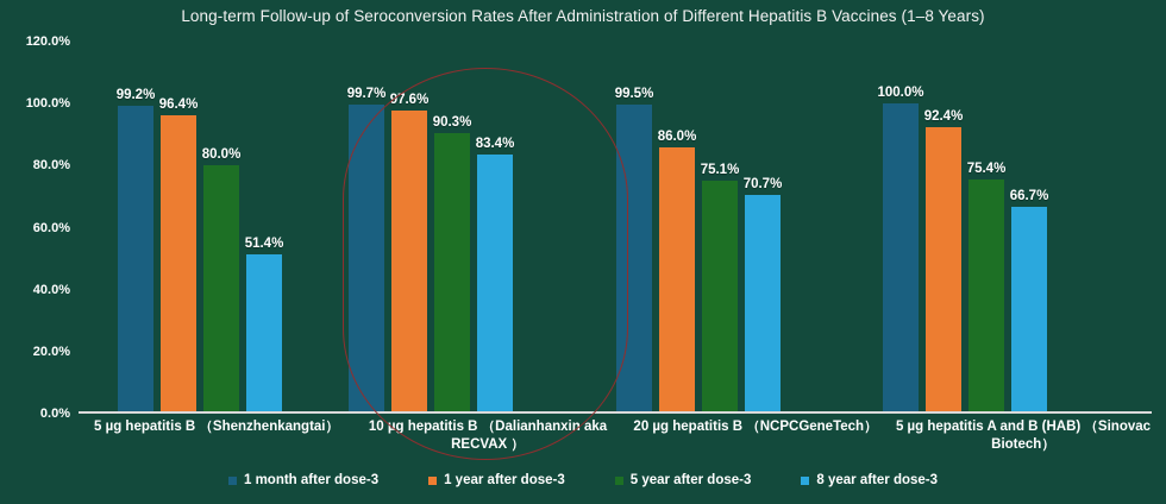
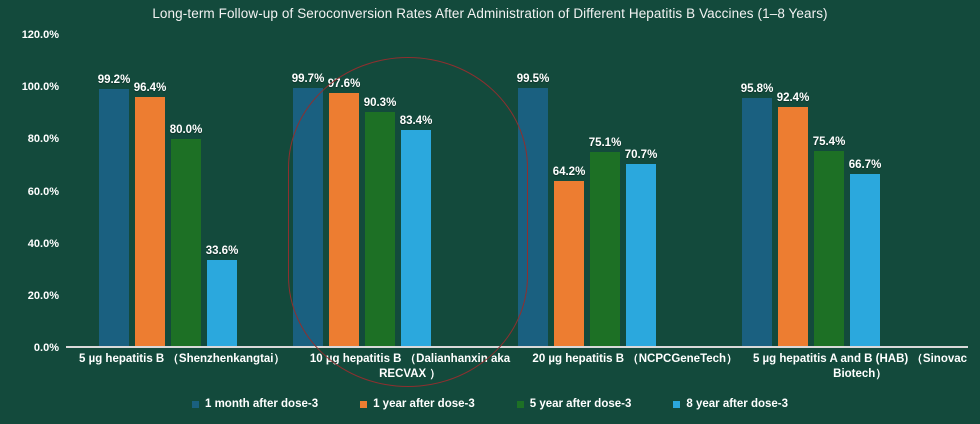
8 year after dose-3/5 µg hepatitis B （Shenzhenkangtai）: 51.4% -> 33.6%
1 year after dose-3/20 µg hepatitis B （NCPCGeneTech）: 86.0% -> 64.2%
1 month after dose-3/5 µg hepatitis A and B (HAB) （Sinovac Biotech）: 100.0% -> 95.8%
